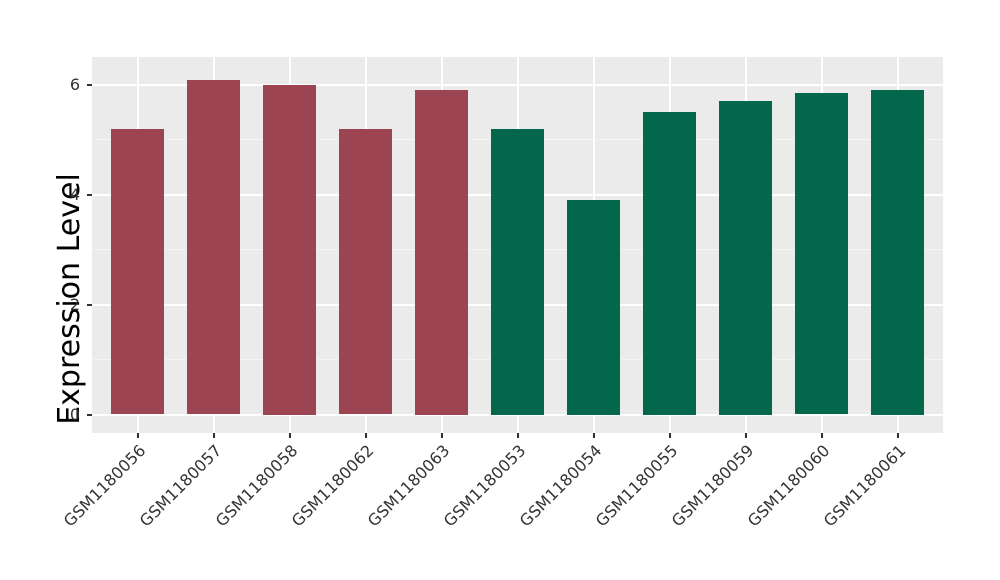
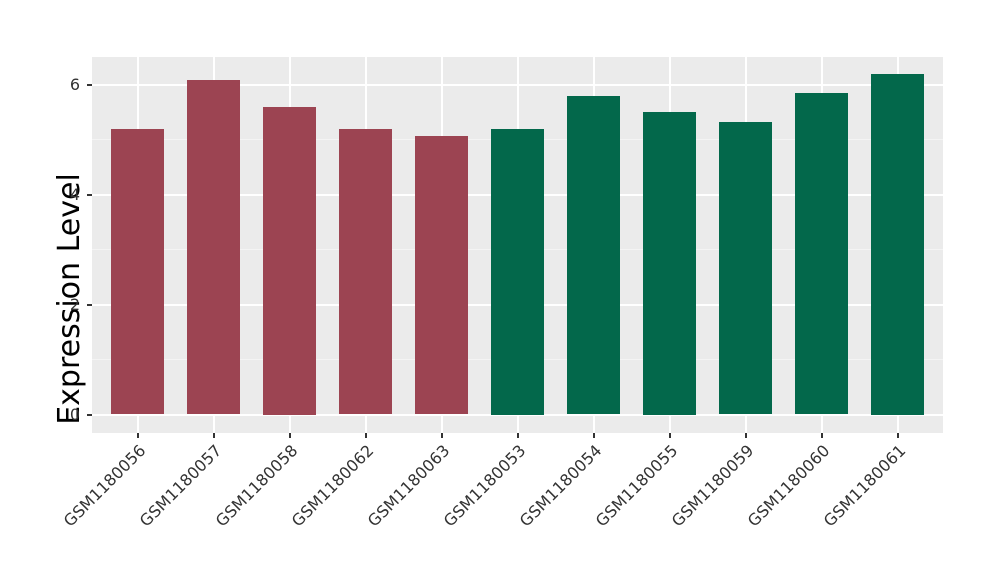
GSM1180058: 6.0 -> 5.6
GSM1180063: 5.9 -> 5.1
GSM1180054: 3.9 -> 5.8
GSM1180059: 5.7 -> 5.3
GSM1180061: 5.9 -> 6.2
